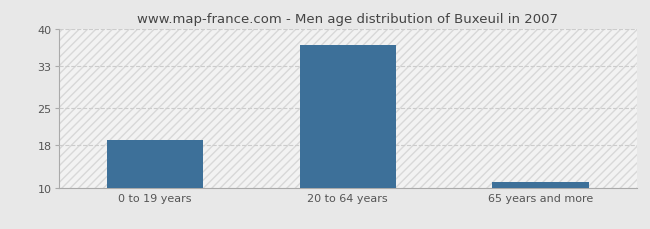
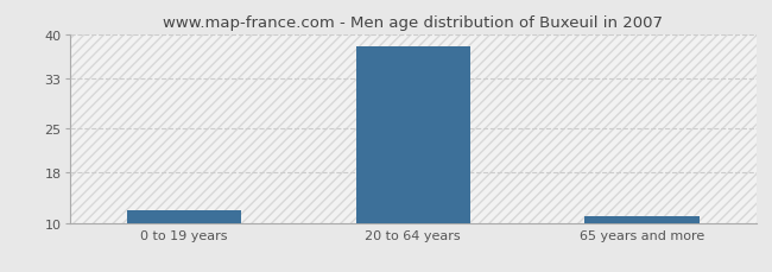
0 to 19 years: 19 -> 12
20 to 64 years: 37 -> 38
